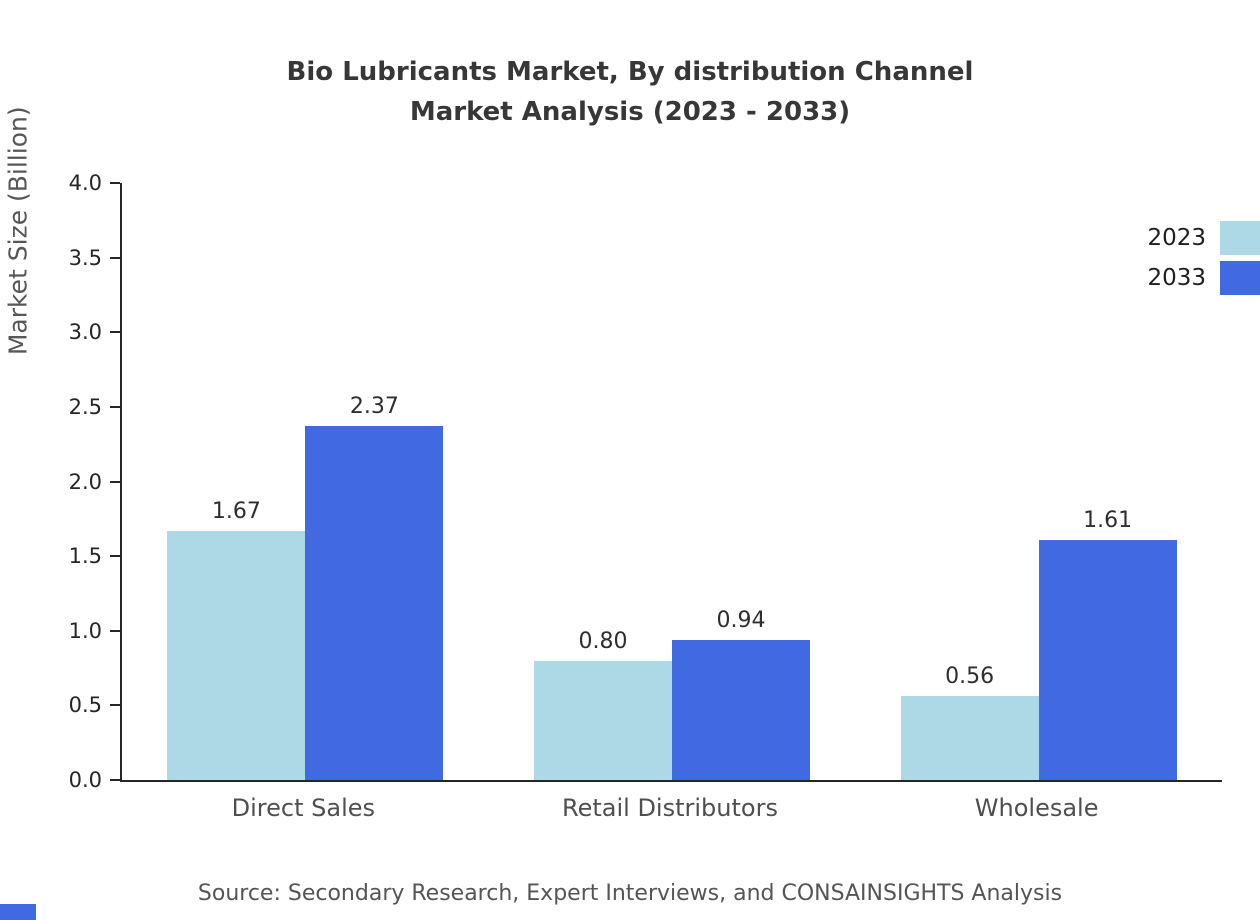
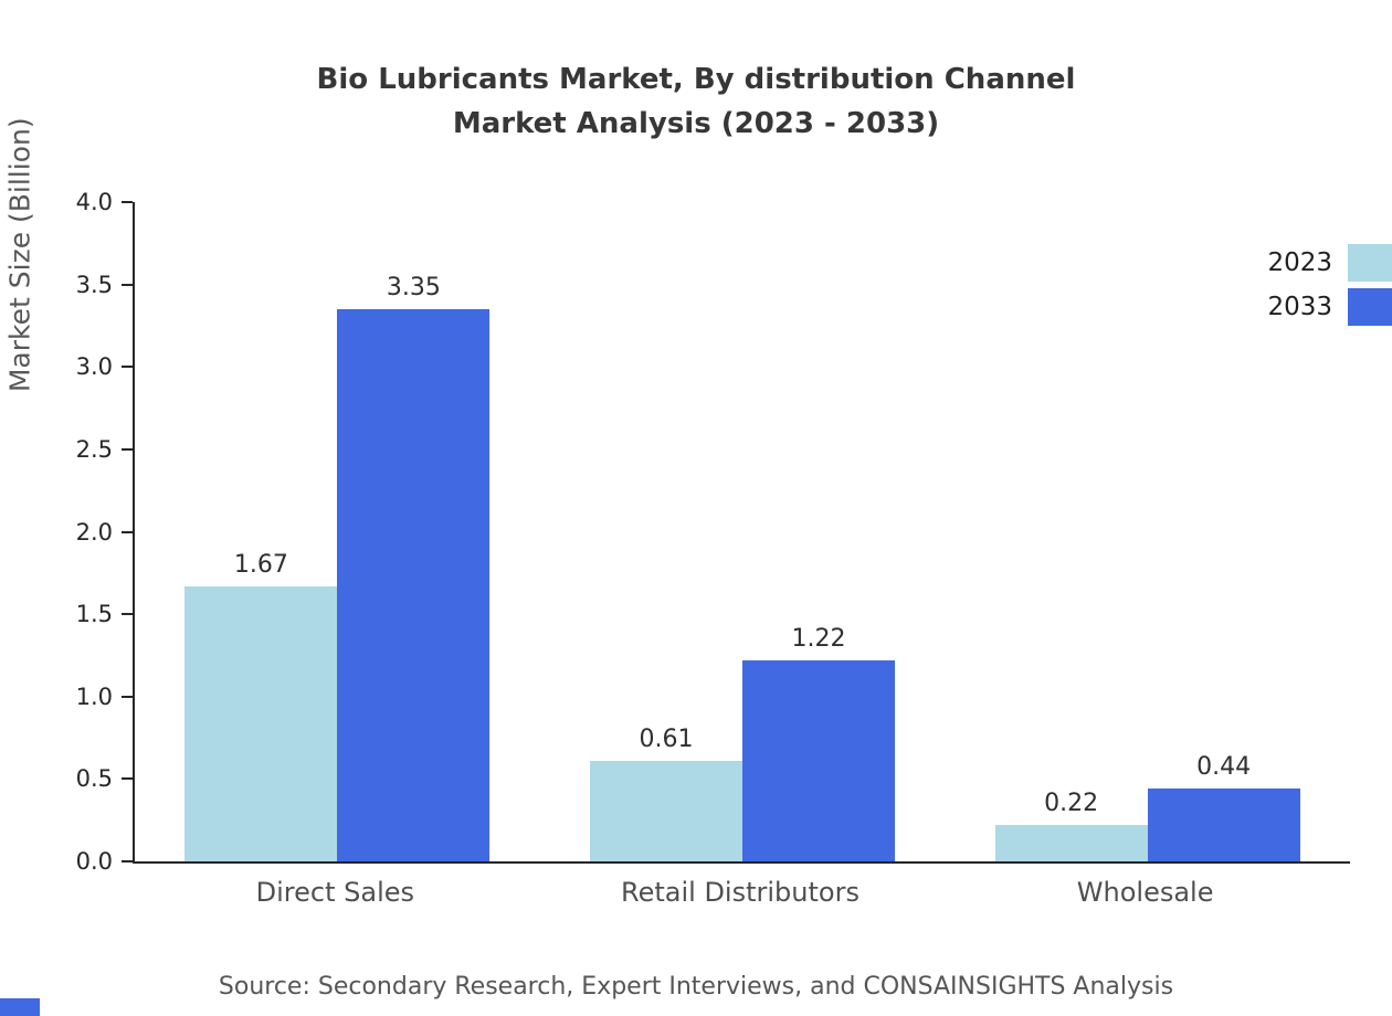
2033/Direct Sales: 2.37 -> 3.35
2023/Retail Distributors: 0.80 -> 0.61
2033/Retail Distributors: 0.94 -> 1.22
2023/Wholesale: 0.56 -> 0.22
2033/Wholesale: 1.61 -> 0.44
